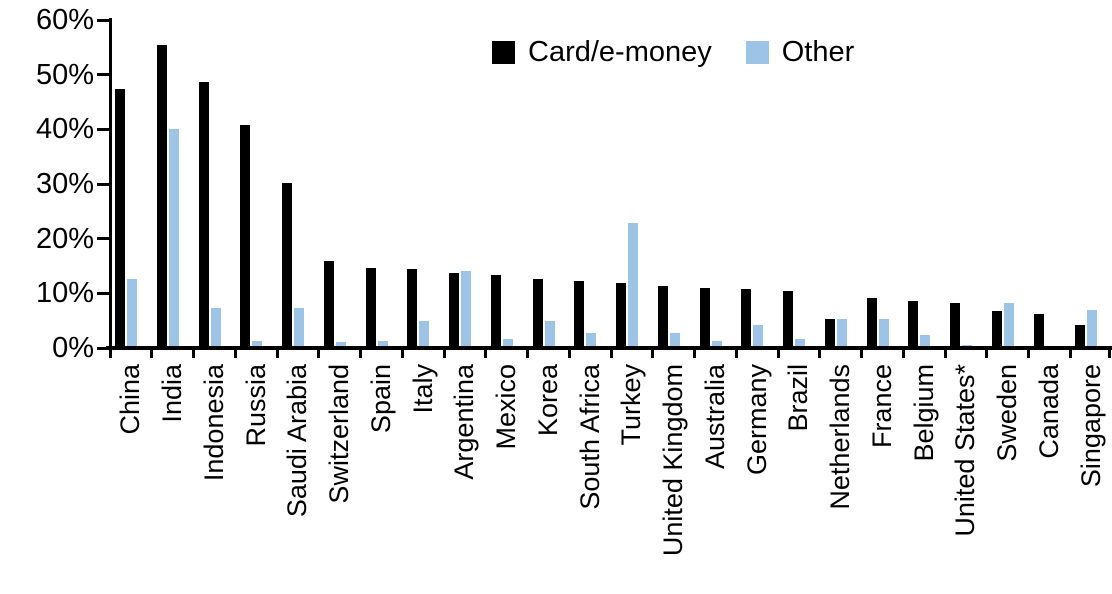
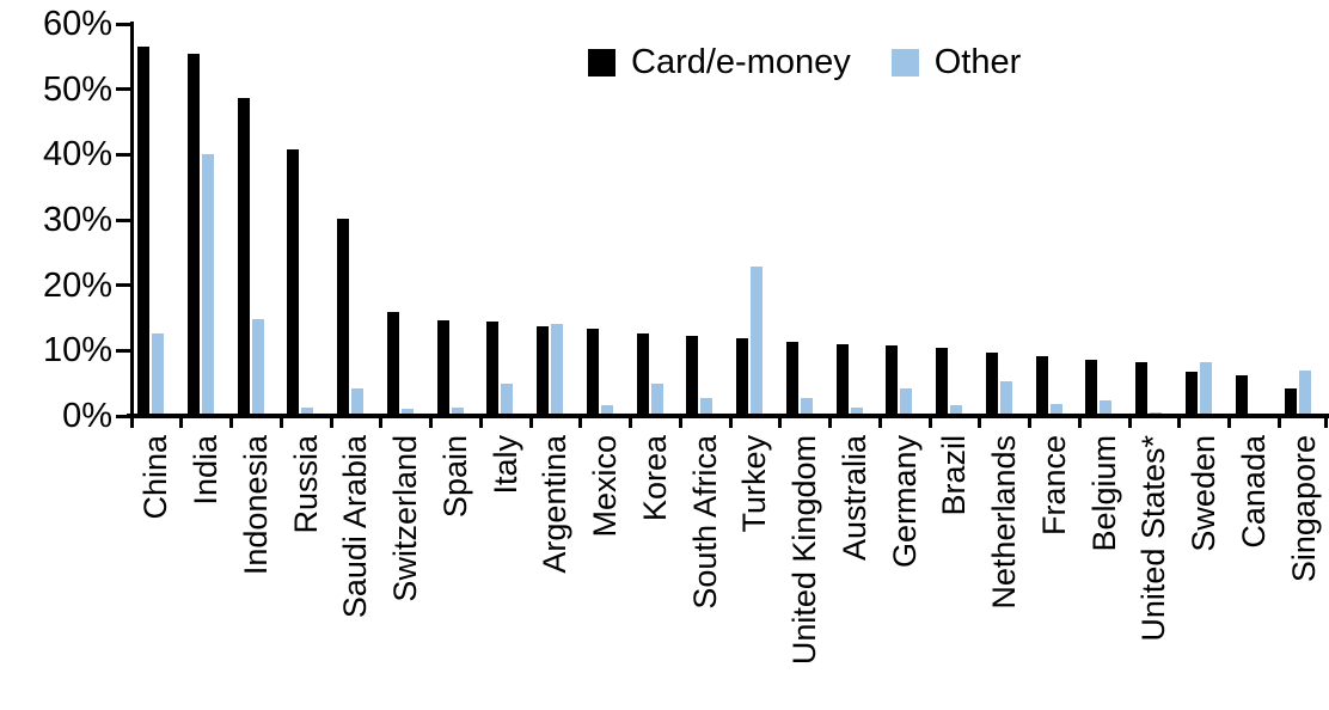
Card/e-money/China: 47% -> 56%
Other/Indonesia: 7% -> 14%
Other/Saudi Arabia: 7% -> 4%
Card/e-money/Netherlands: 5% -> 9%
Other/France: 5% -> 2%
